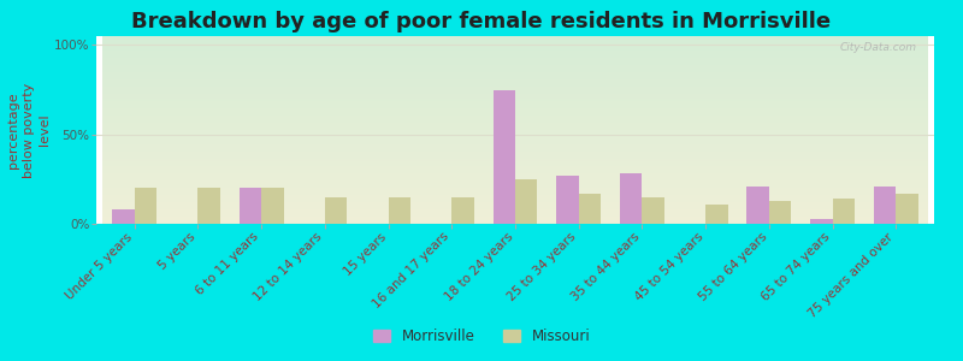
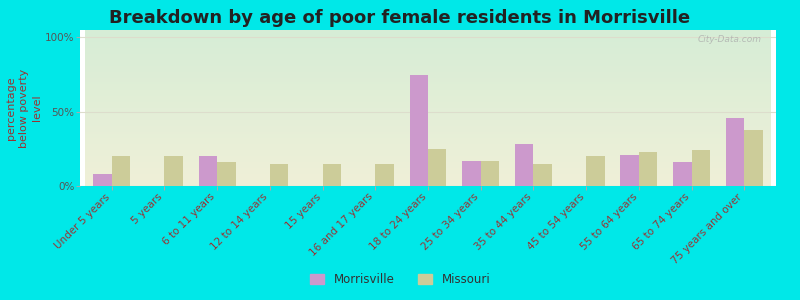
Missouri/6 to 11 years: 20% -> 16%
Morrisville/25 to 34 years: 27% -> 17%
Missouri/45 to 54 years: 11% -> 20%
Missouri/55 to 64 years: 13% -> 23%
Morrisville/65 to 74 years: 3% -> 16%
Missouri/65 to 74 years: 14% -> 24%
Morrisville/75 years and over: 21% -> 46%
Missouri/75 years and over: 17% -> 38%
